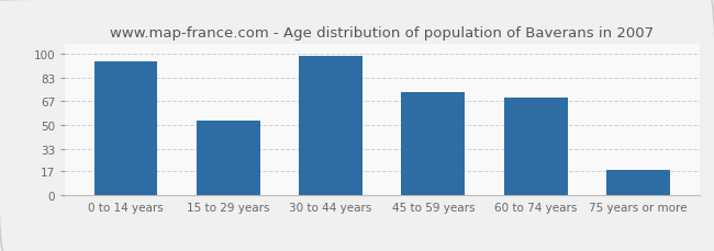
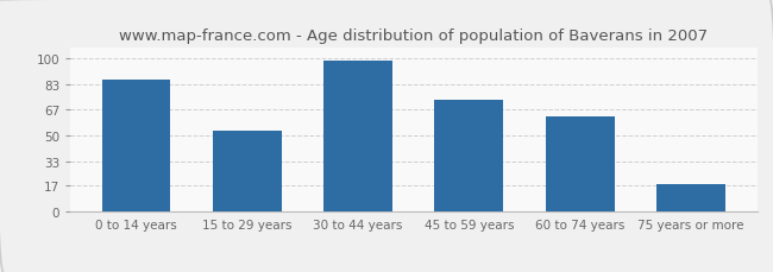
0 to 14 years: 95 -> 86
60 to 74 years: 69 -> 62
